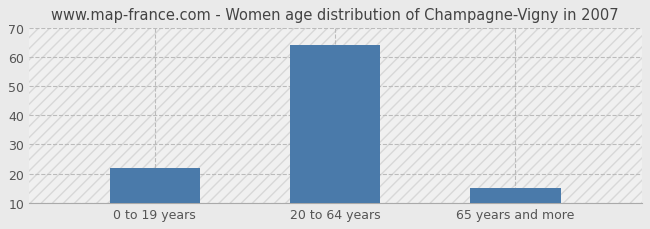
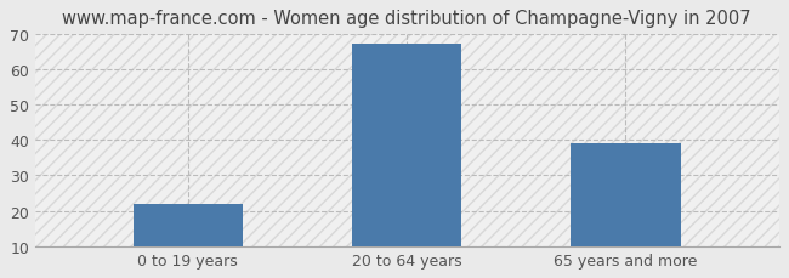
20 to 64 years: 64 -> 67
65 years and more: 15 -> 39
